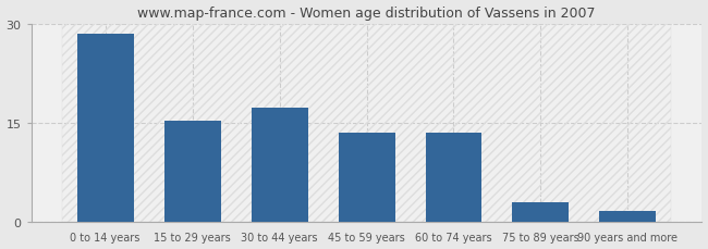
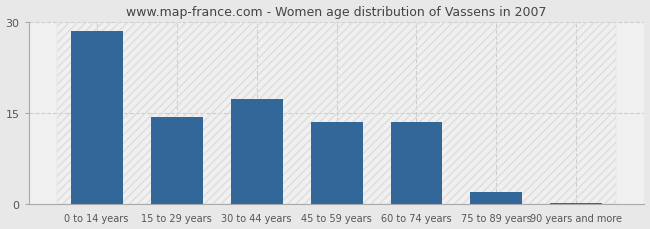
15 to 29 years: 15.2 -> 14.2
75 to 89 years: 3.0 -> 2.0
90 years and more: 1.6 -> 0.2
